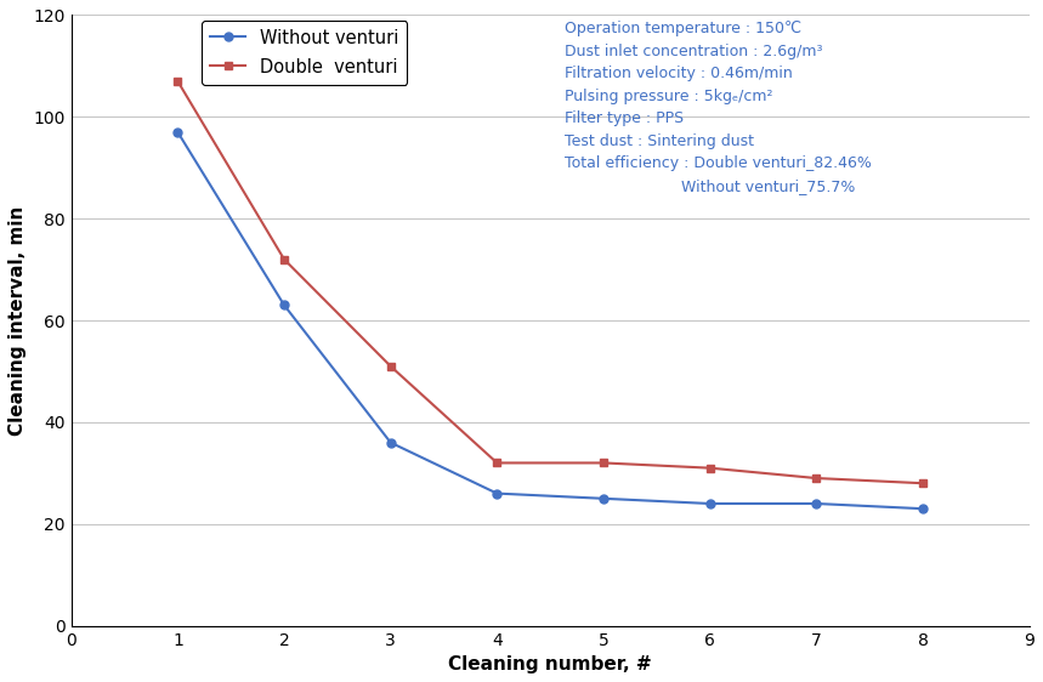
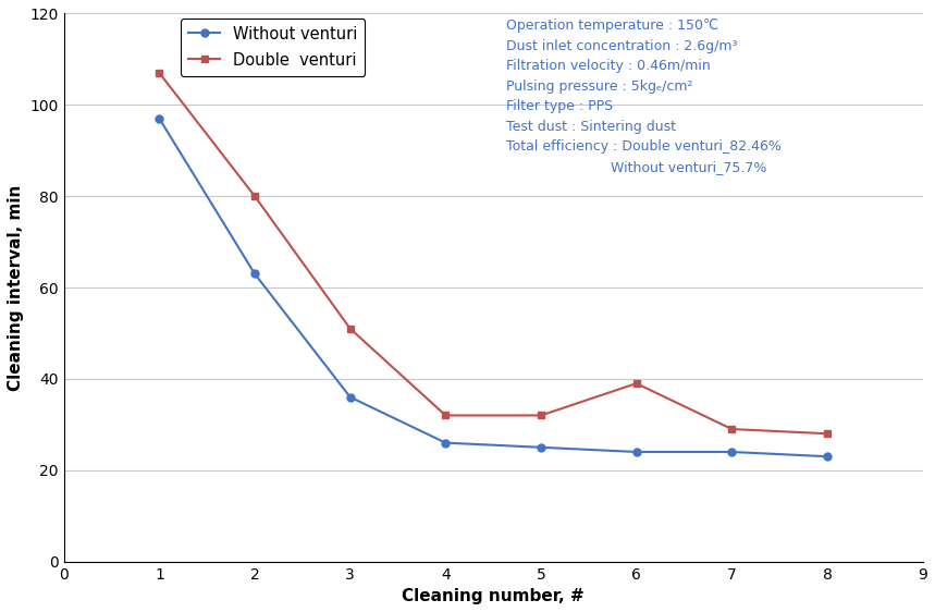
Double venturi/2: 72 -> 80
Double venturi/6: 31 -> 39
